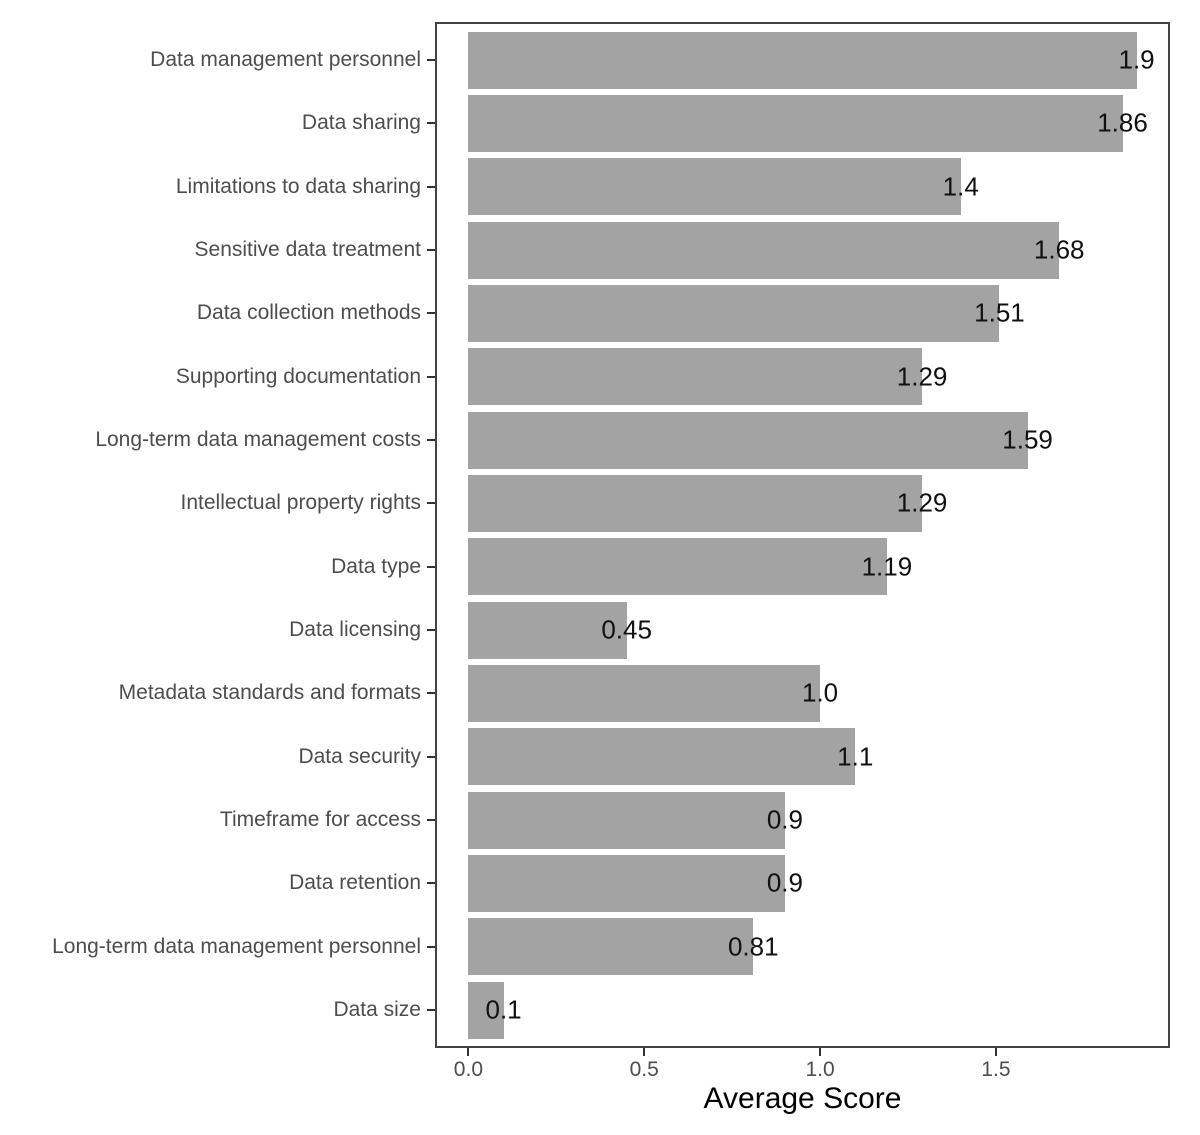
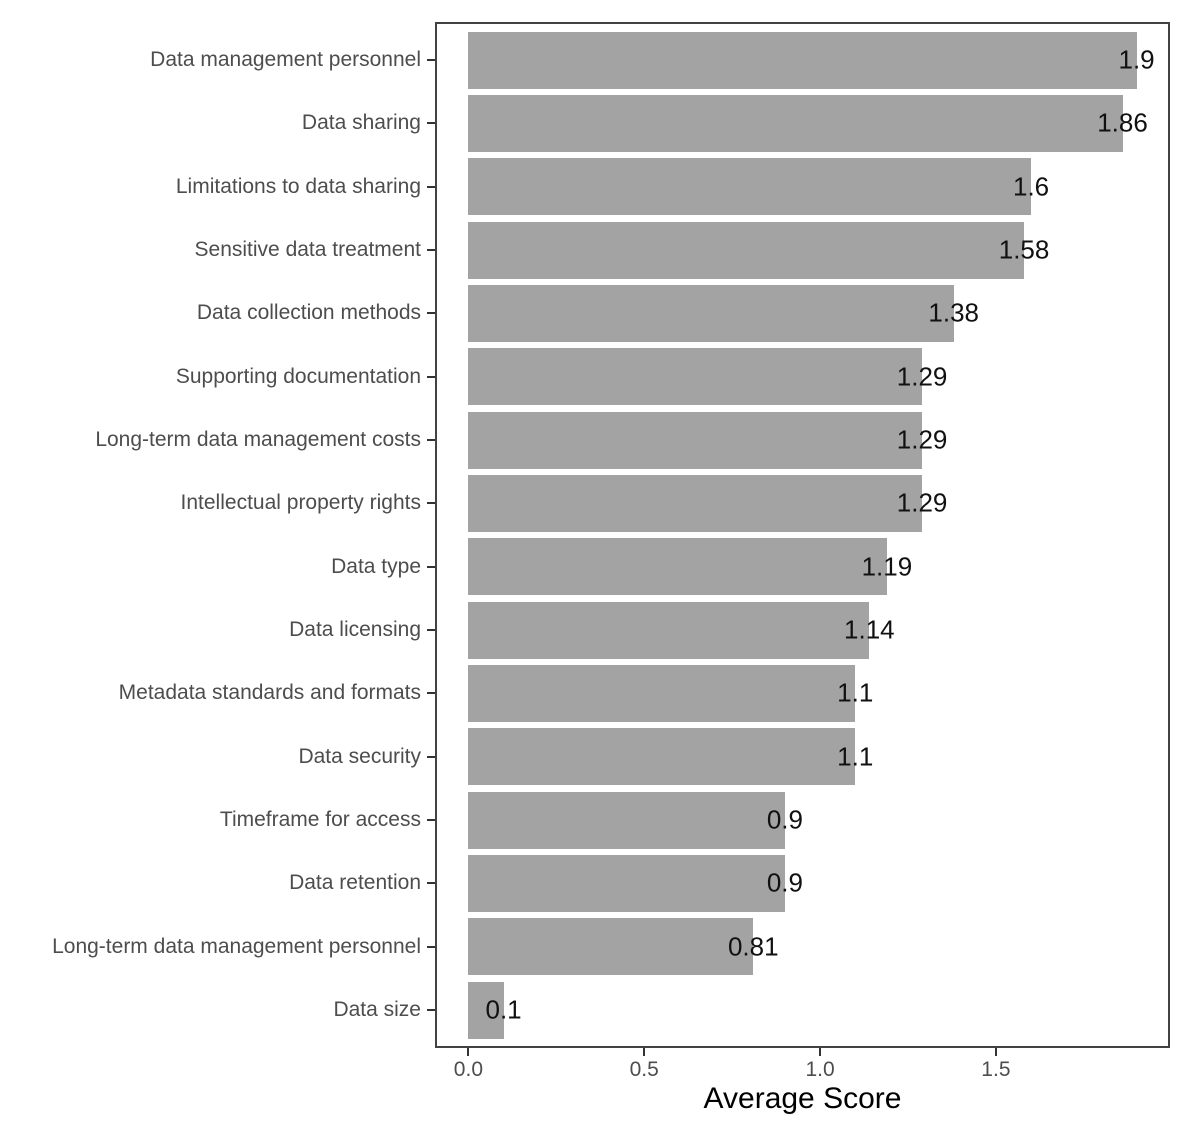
Limitations to data sharing: 1.4 -> 1.6
Sensitive data treatment: 1.68 -> 1.58
Data collection methods: 1.51 -> 1.38
Long-term data management costs: 1.59 -> 1.29
Data licensing: 0.45 -> 1.14
Metadata standards and formats: 1.0 -> 1.1
